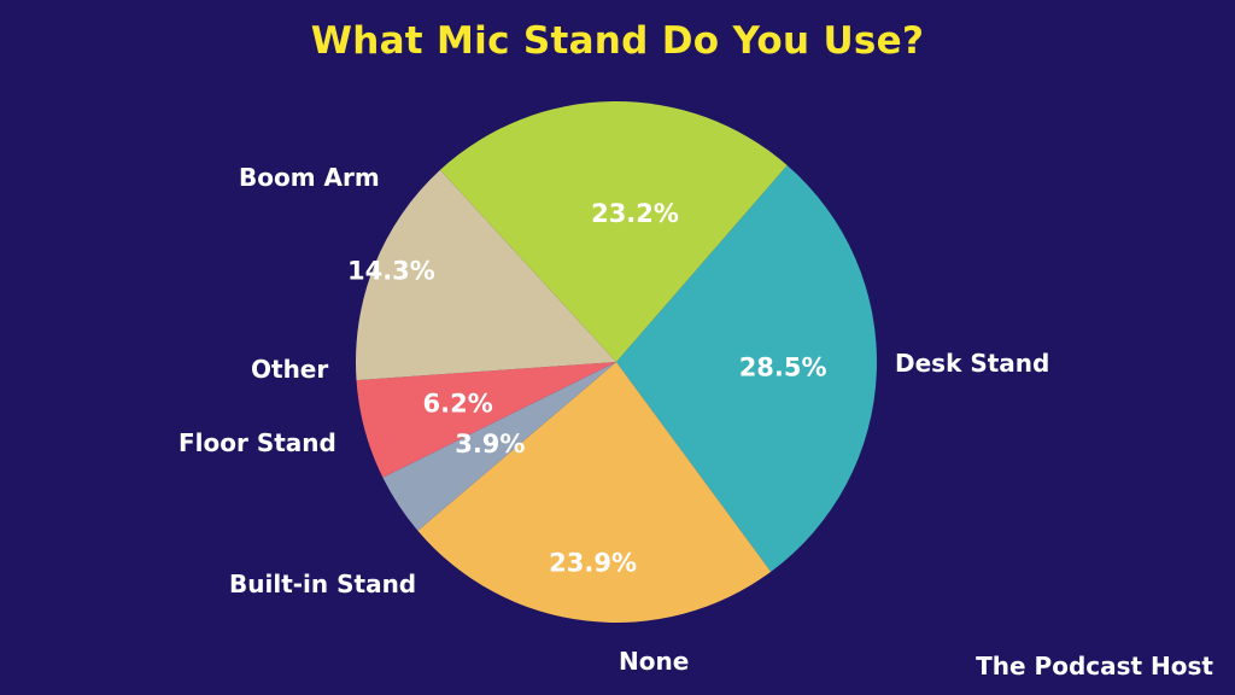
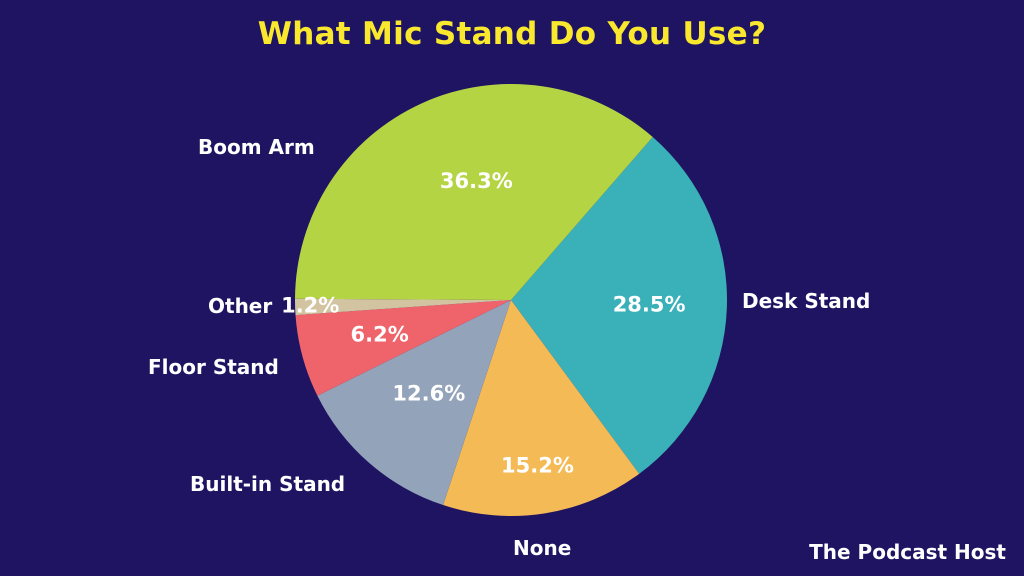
None: 23.9% -> 15.2%
Built-in Stand: 3.9% -> 12.6%
Other: 14.3% -> 1.2%
Boom Arm: 23.2% -> 36.3%
